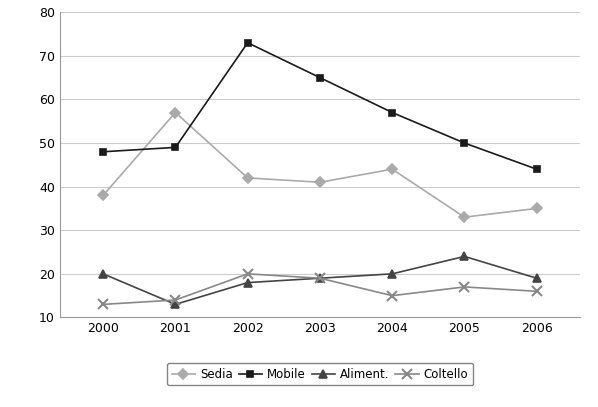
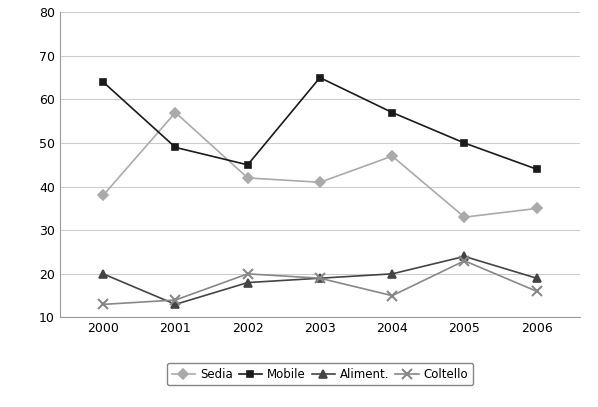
Mobile/2000: 48 -> 64
Mobile/2002: 73 -> 45
Sedia/2004: 44 -> 47
Coltello/2005: 17 -> 23
